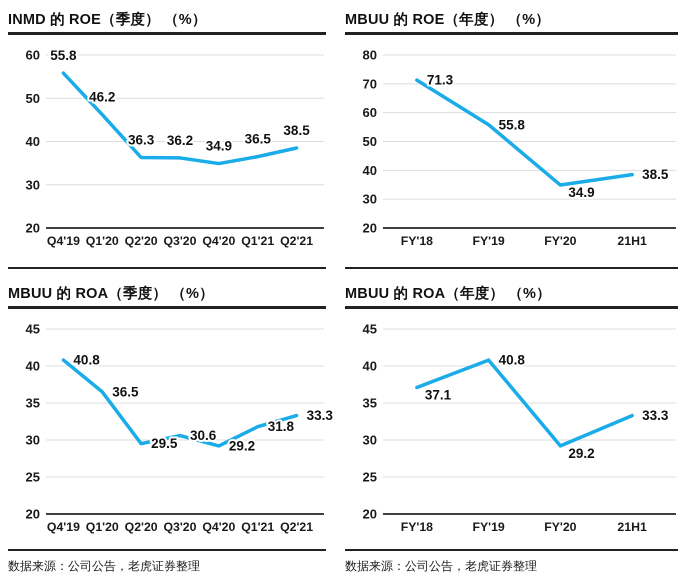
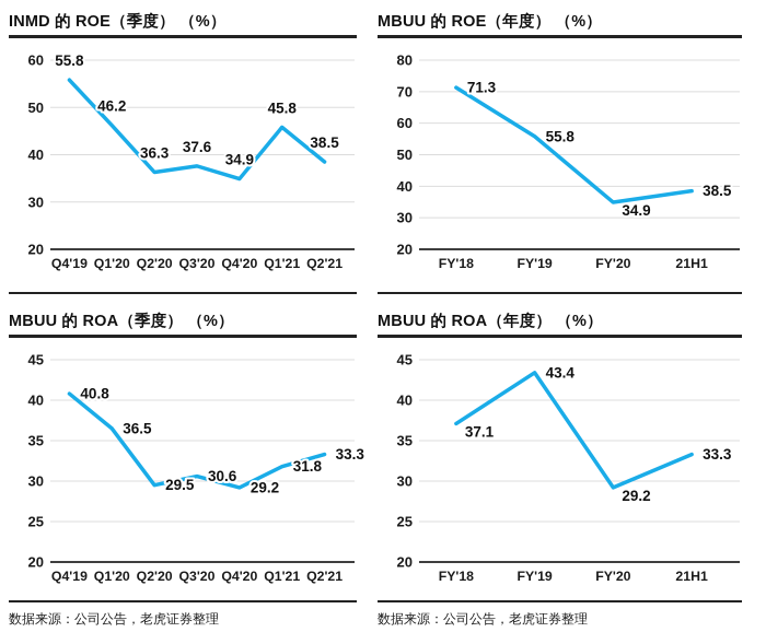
INMD 的 ROE（季度） （%）/Q3'20: 36.2 -> 37.6
INMD 的 ROE（季度） （%）/Q1'21: 36.5 -> 45.8
MBUU 的 ROA（年度） （%）/FY'19: 40.8 -> 43.4
